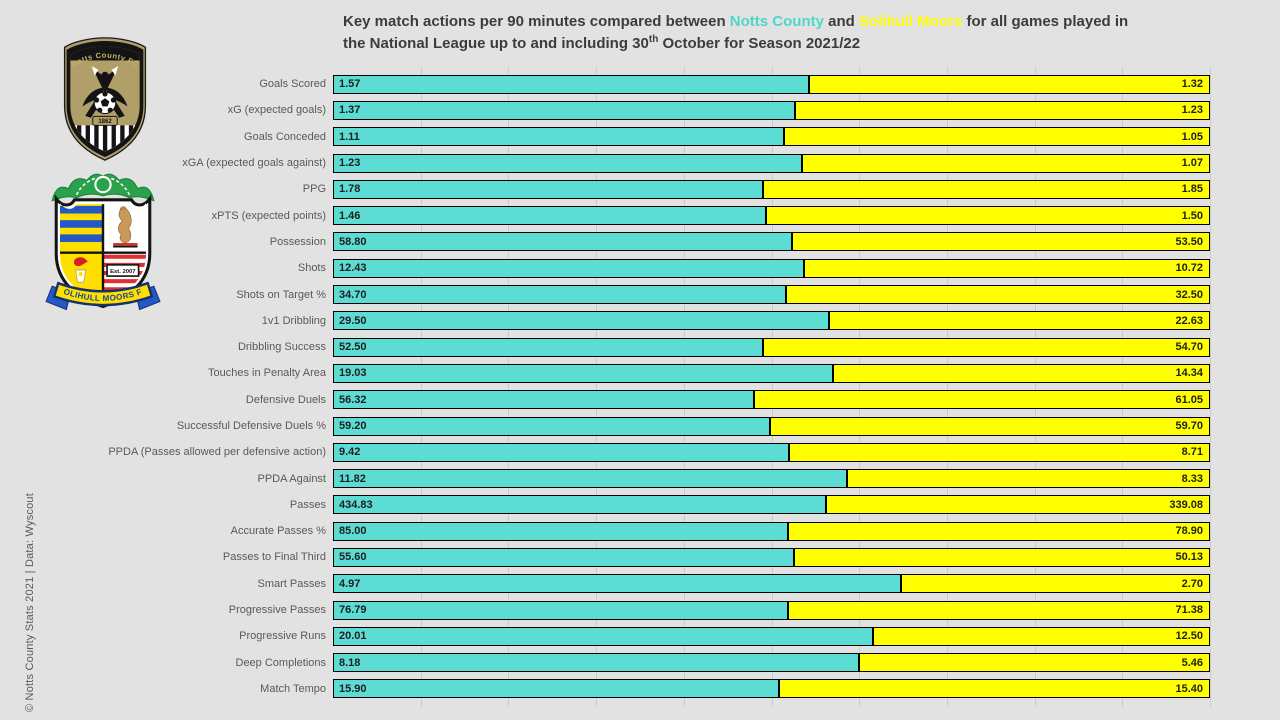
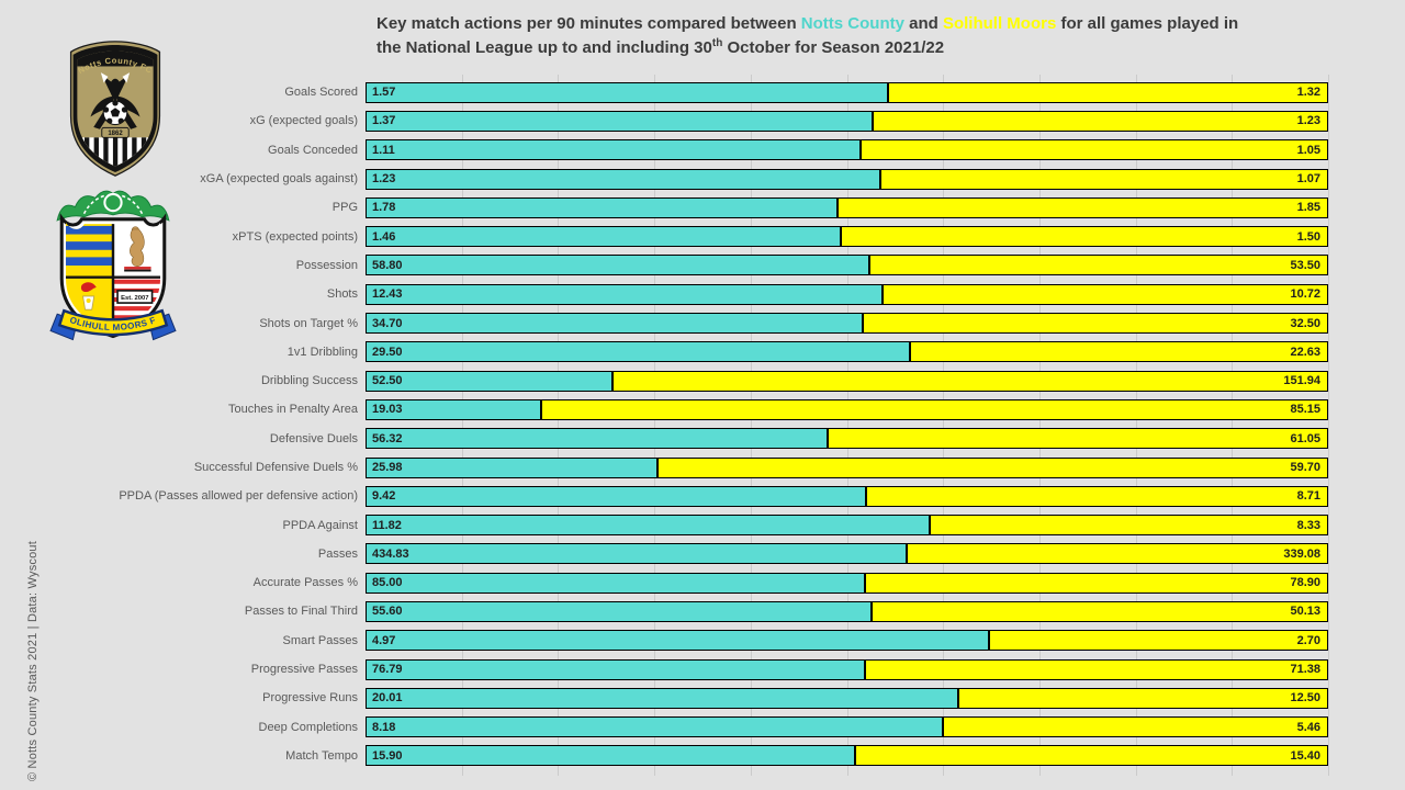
Solihull Moors/Dribbling Success: 54.70 -> 151.94
Solihull Moors/Touches in Penalty Area: 14.34 -> 85.15
Notts County/Successful Defensive Duels %: 59.20 -> 25.98
